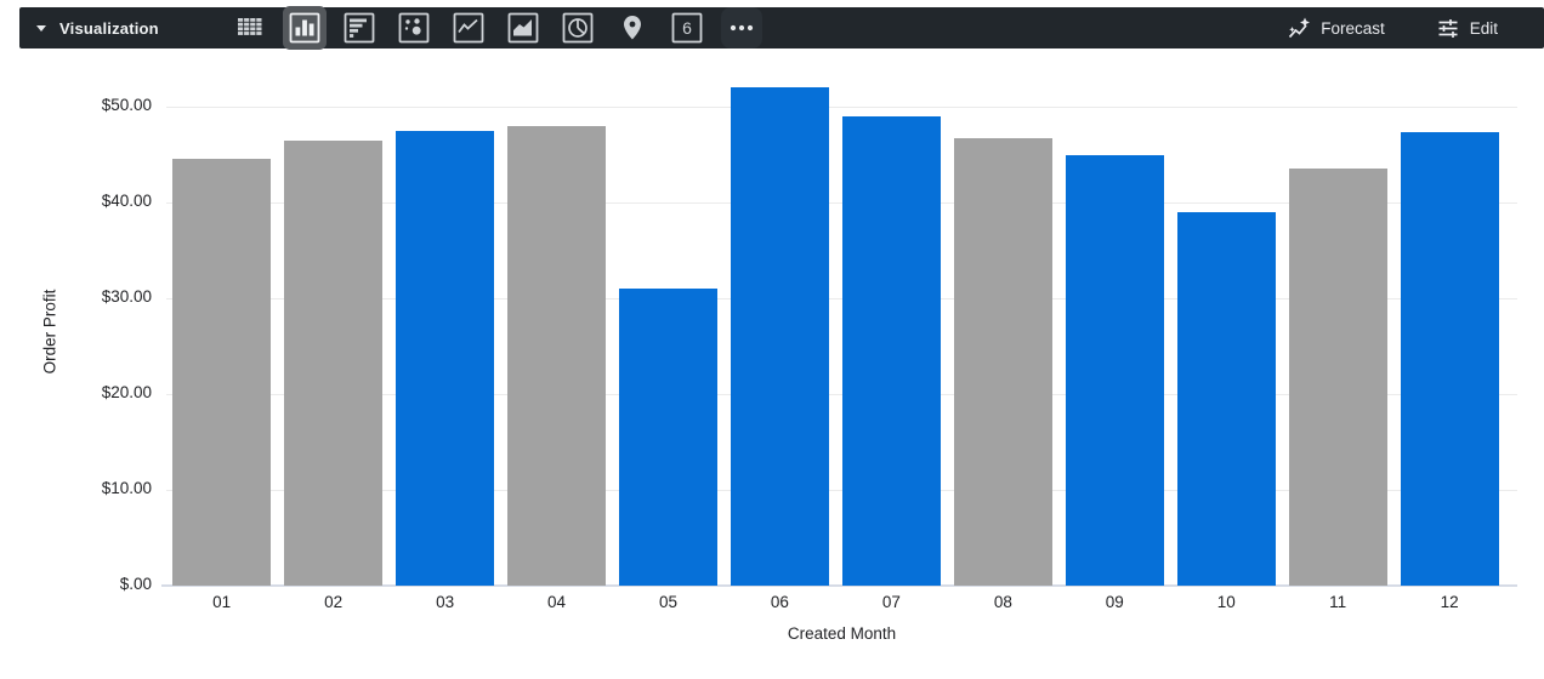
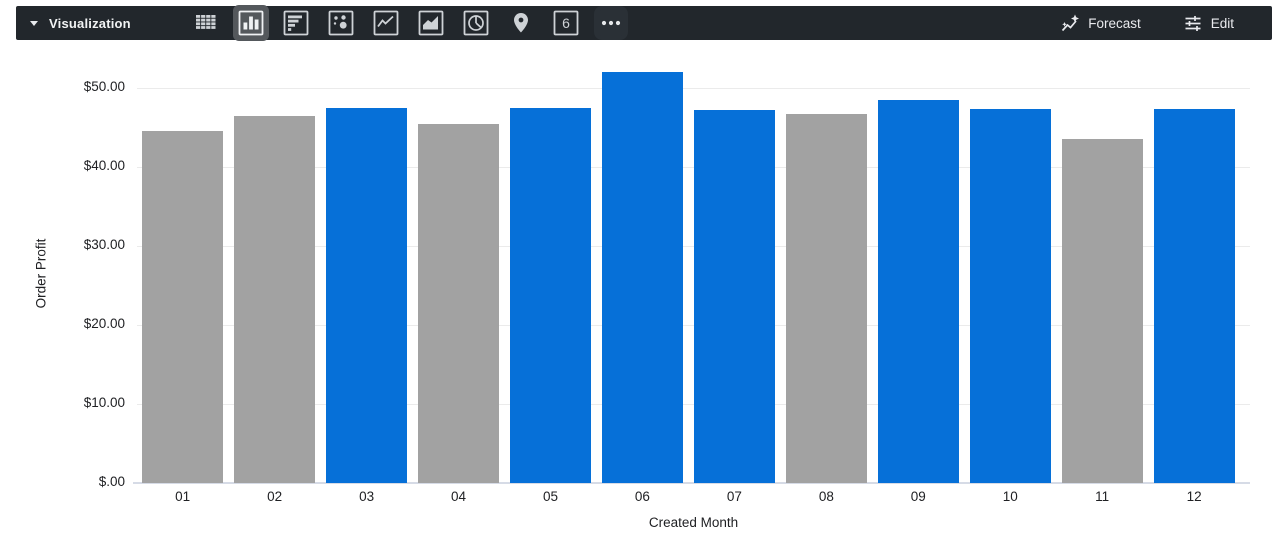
04: $48 -> $46
05: $31 -> $48
07: $49 -> $47
09: $45 -> $48
10: $39 -> $47
